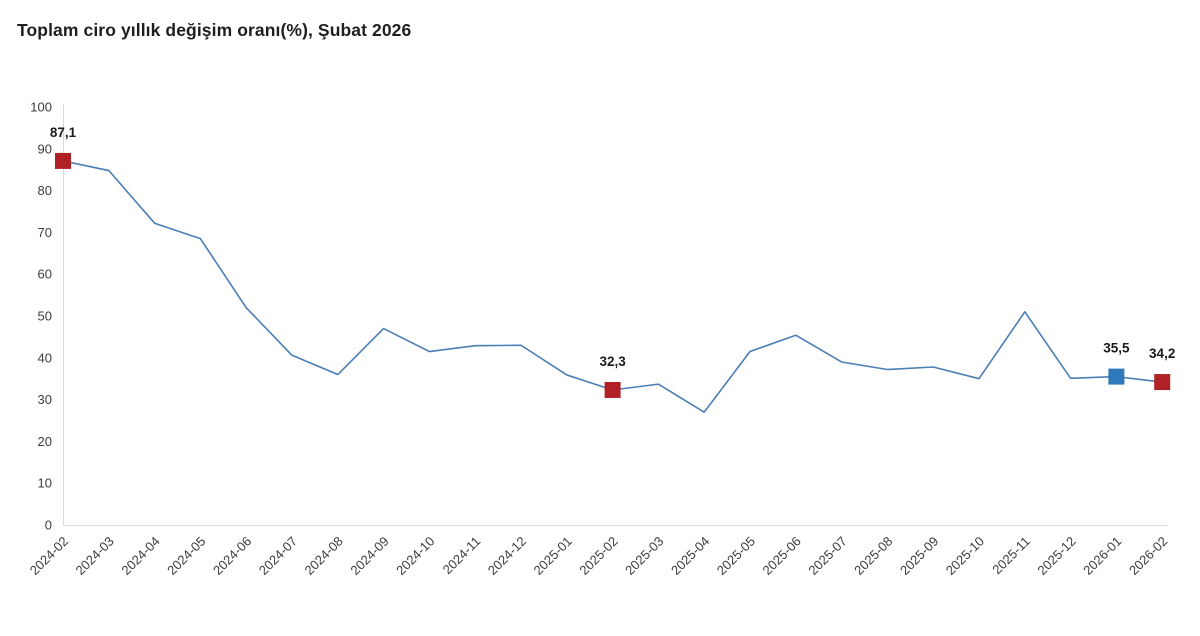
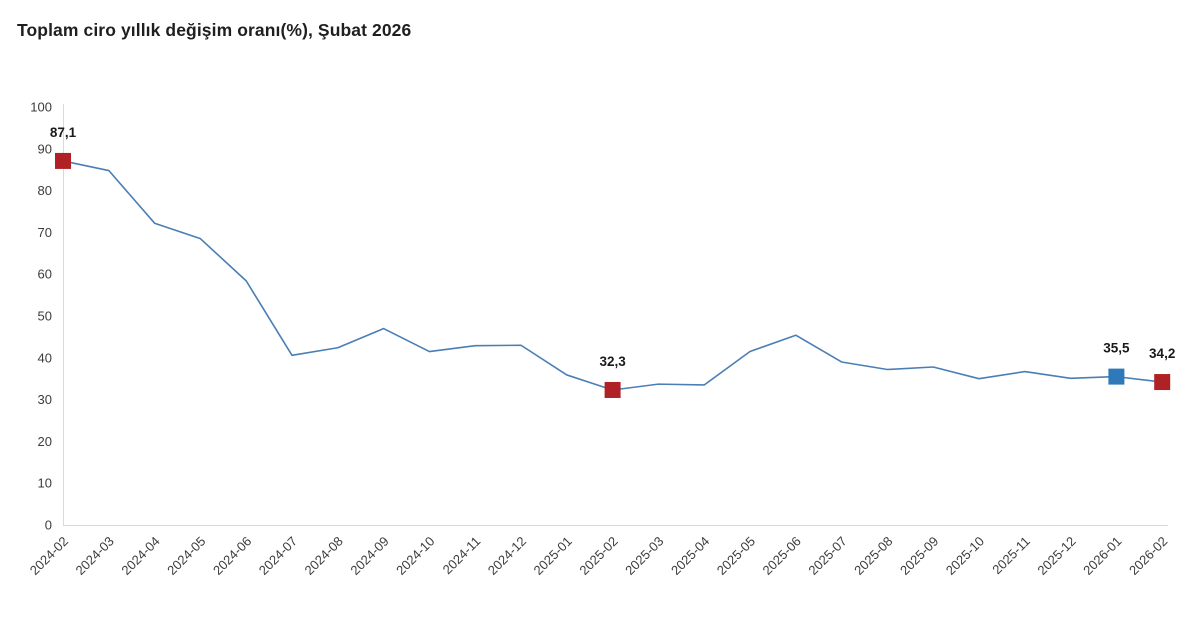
2024-06: 52 -> 58
2024-08: 36 -> 42
2025-04: 27 -> 34
2025-11: 51 -> 37
